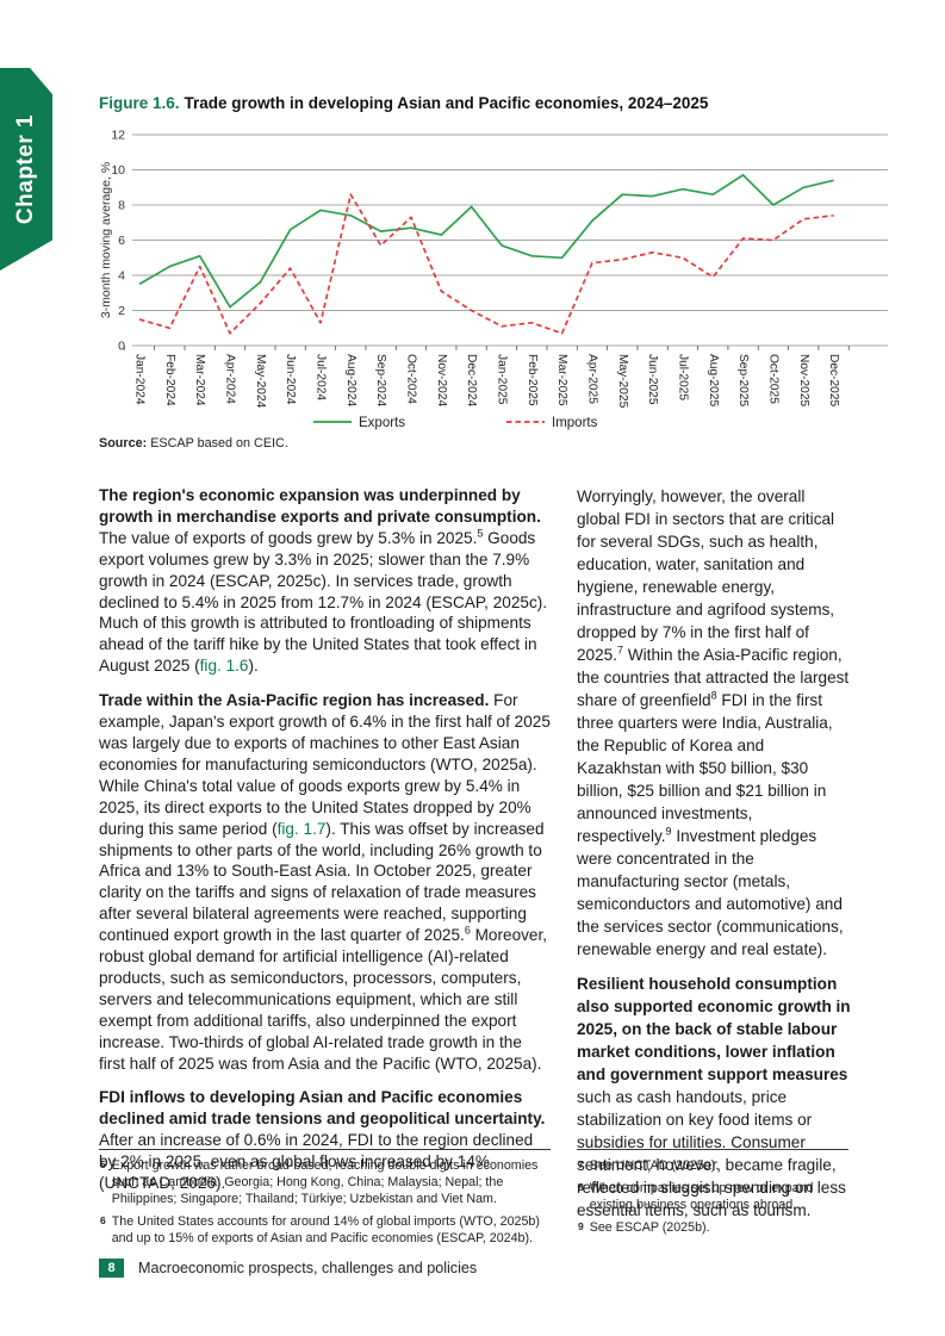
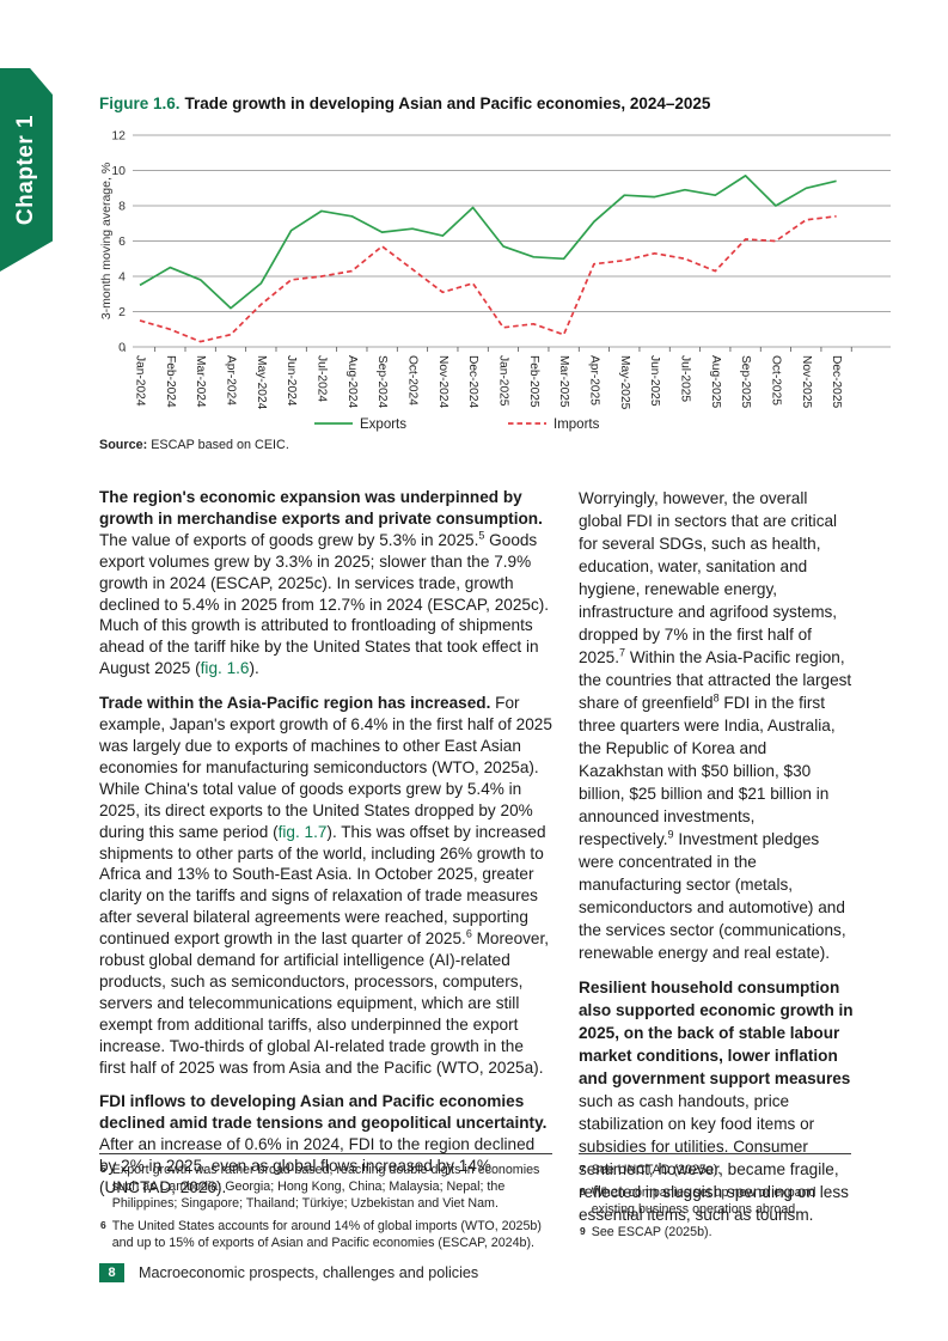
Exports/Mar-2024: 5.1 -> 3.8
Imports/Mar-2024: 4.5 -> 0.3
Imports/Jun-2024: 4.4 -> 3.8
Imports/Jul-2024: 1.3 -> 4.0
Imports/Aug-2024: 8.6 -> 4.3
Imports/Oct-2024: 7.3 -> 4.4
Imports/Dec-2024: 2.0 -> 3.6
Imports/Aug-2025: 3.9 -> 4.3
